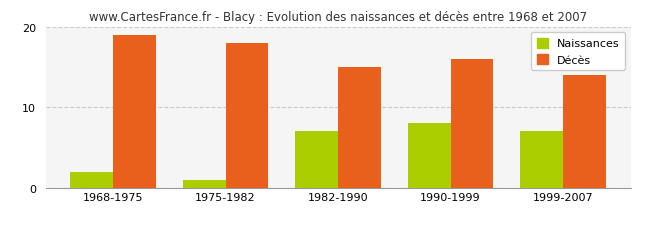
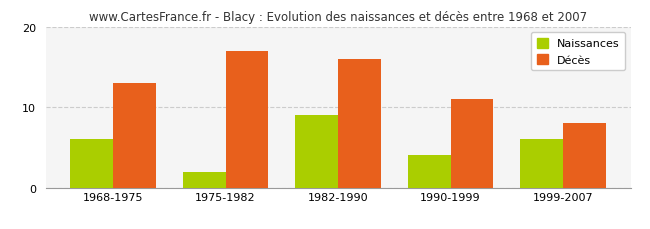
Naissances/1968-1975: 2 -> 6
Décès/1968-1975: 19 -> 13
Naissances/1975-1982: 1 -> 2
Décès/1975-1982: 18 -> 17
Naissances/1982-1990: 7 -> 9
Décès/1982-1990: 15 -> 16
Naissances/1990-1999: 8 -> 4
Décès/1990-1999: 16 -> 11
Naissances/1999-2007: 7 -> 6
Décès/1999-2007: 14 -> 8
